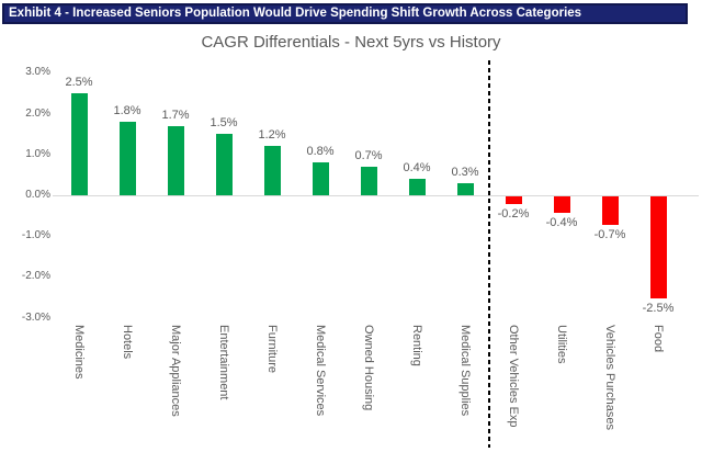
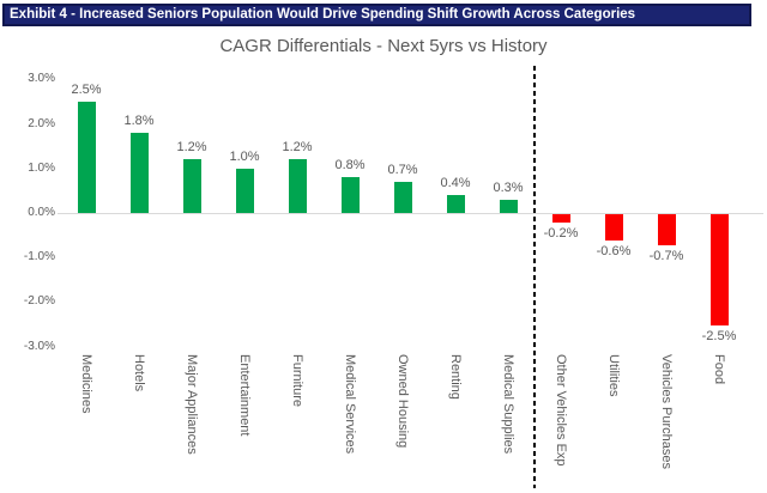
Major Appliances: 1.7% -> 1.2%
Entertainment: 1.5% -> 1.0%
Utilities: -0.4% -> -0.6%
